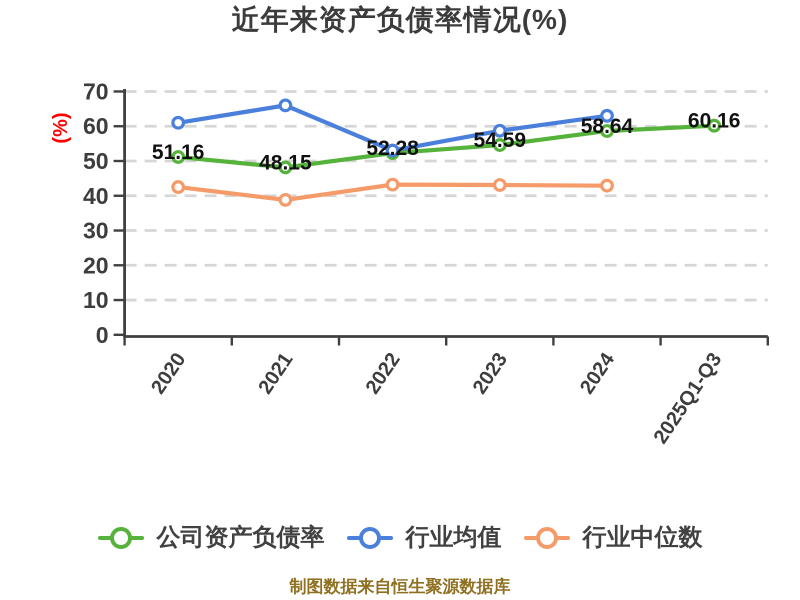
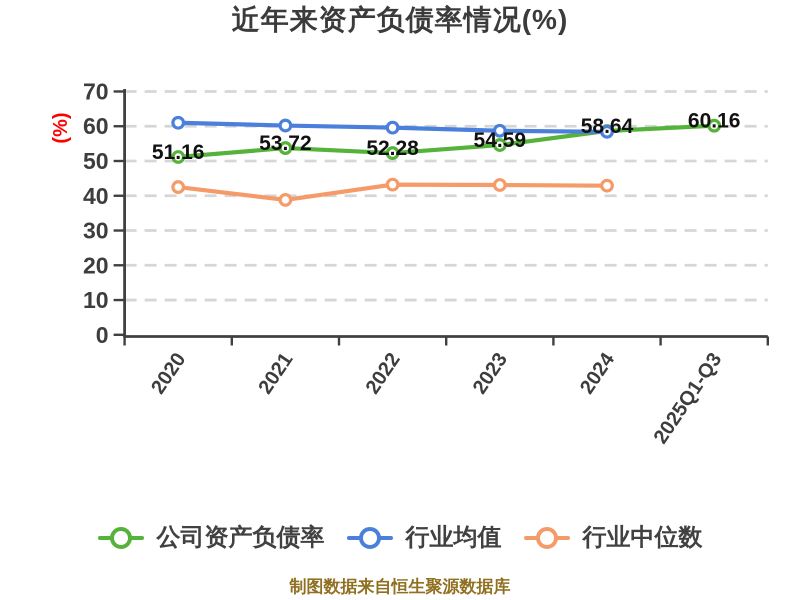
公司资产负债率/2021: 48.15 -> 53.72
行业均值/2021: 66 -> 60
行业均值/2022: 53 -> 60
行业均值/2024: 63 -> 58
